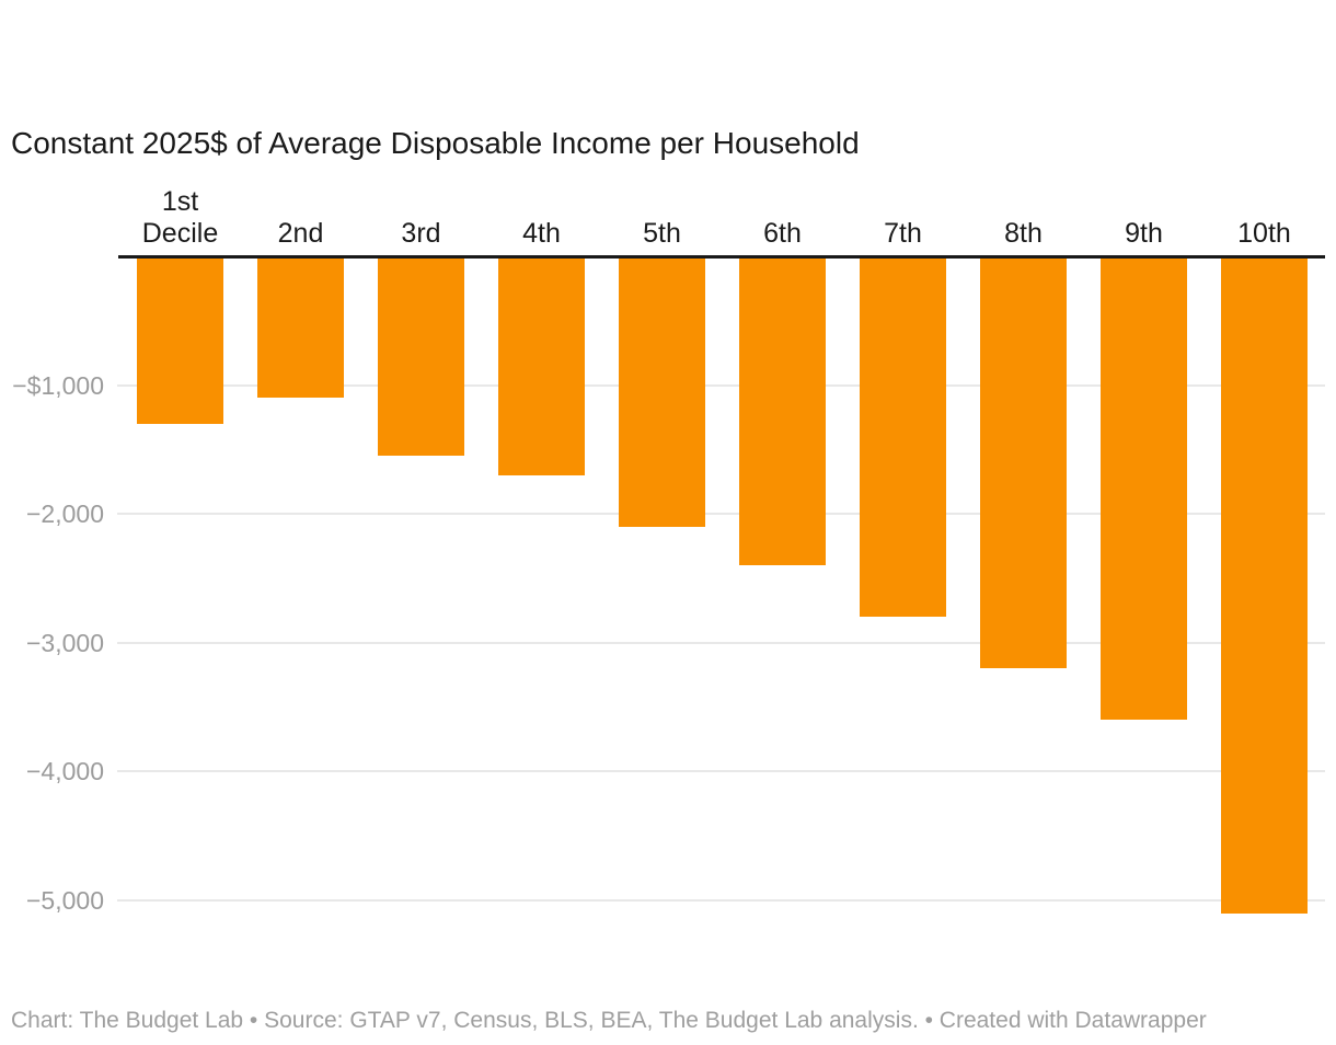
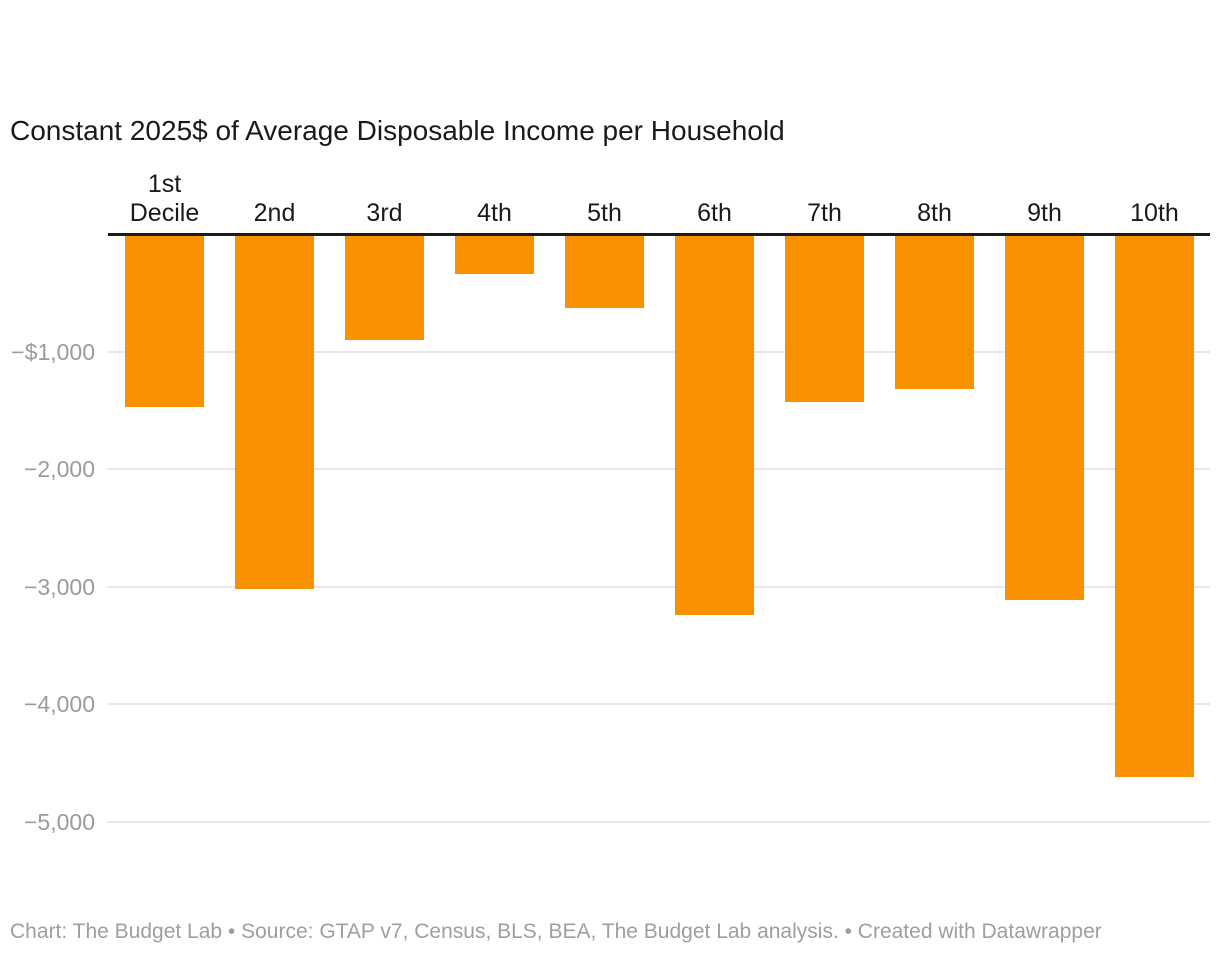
1st Decile: -$1300 -> -$1470
2nd: -$1100 -> -$3020
3rd: -$1550 -> -$900
4th: -$1700 -> -$340
5th: -$2100 -> -$630
6th: -$2400 -> -$3240
7th: -$2800 -> -$1430
8th: -$3200 -> -$1320
9th: -$3600 -> -$3110
10th: -$5100 -> -$4620
